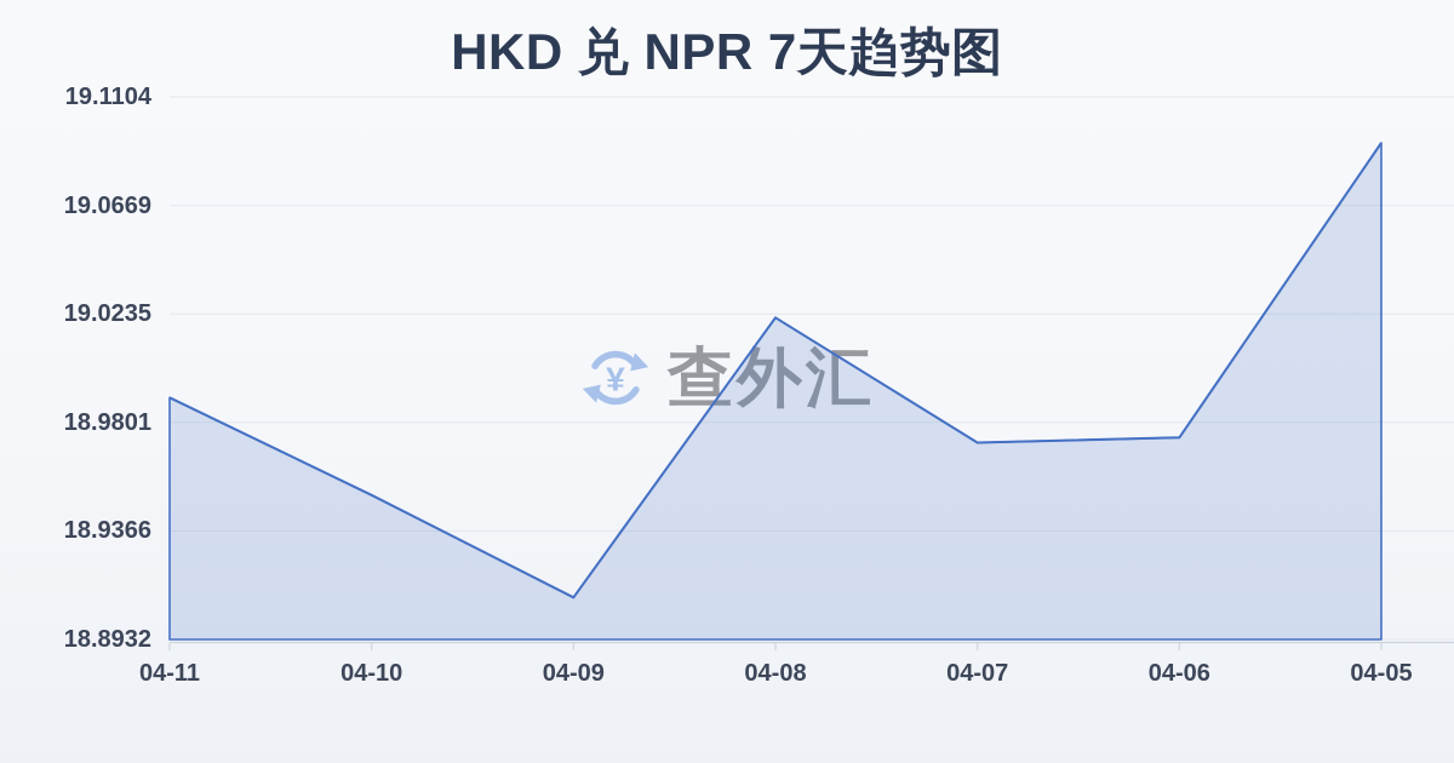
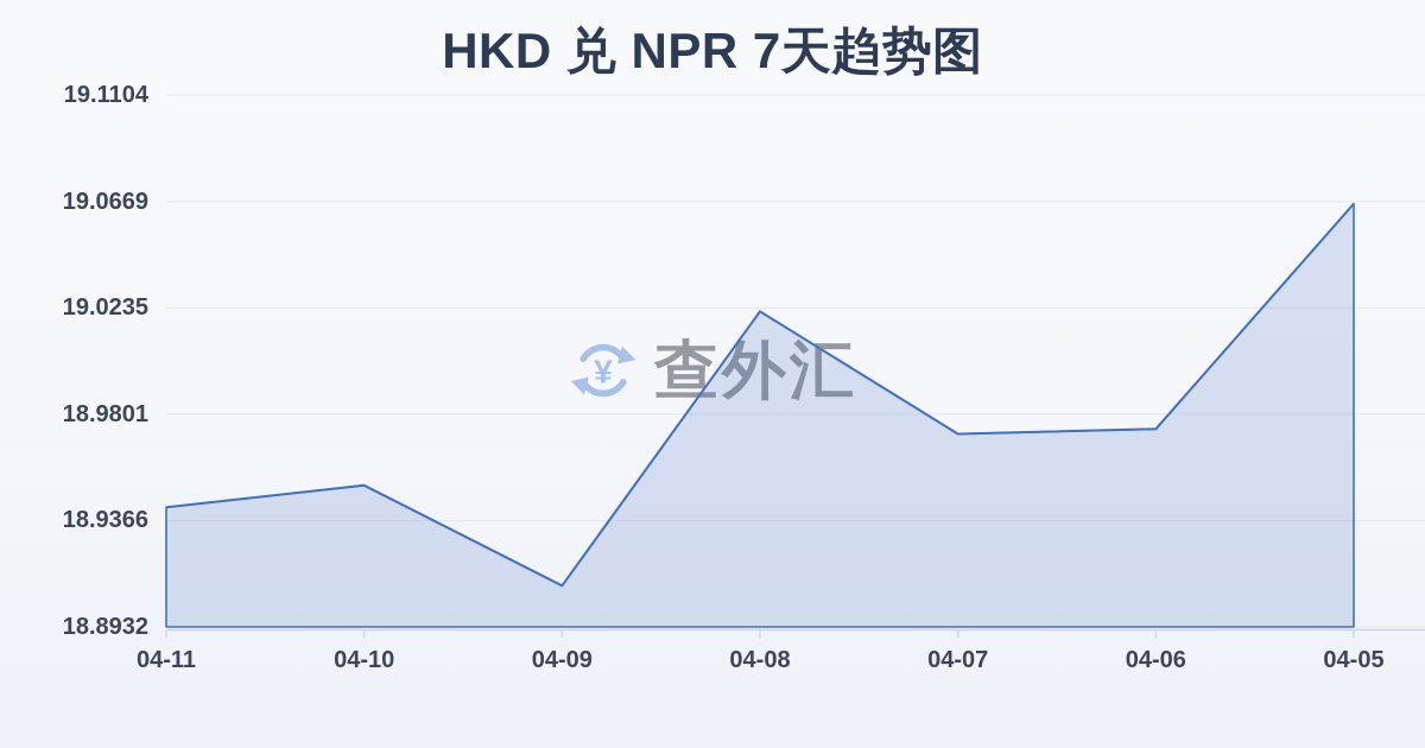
04-11: 18.990 -> 18.942
04-05: 19.092 -> 19.066
